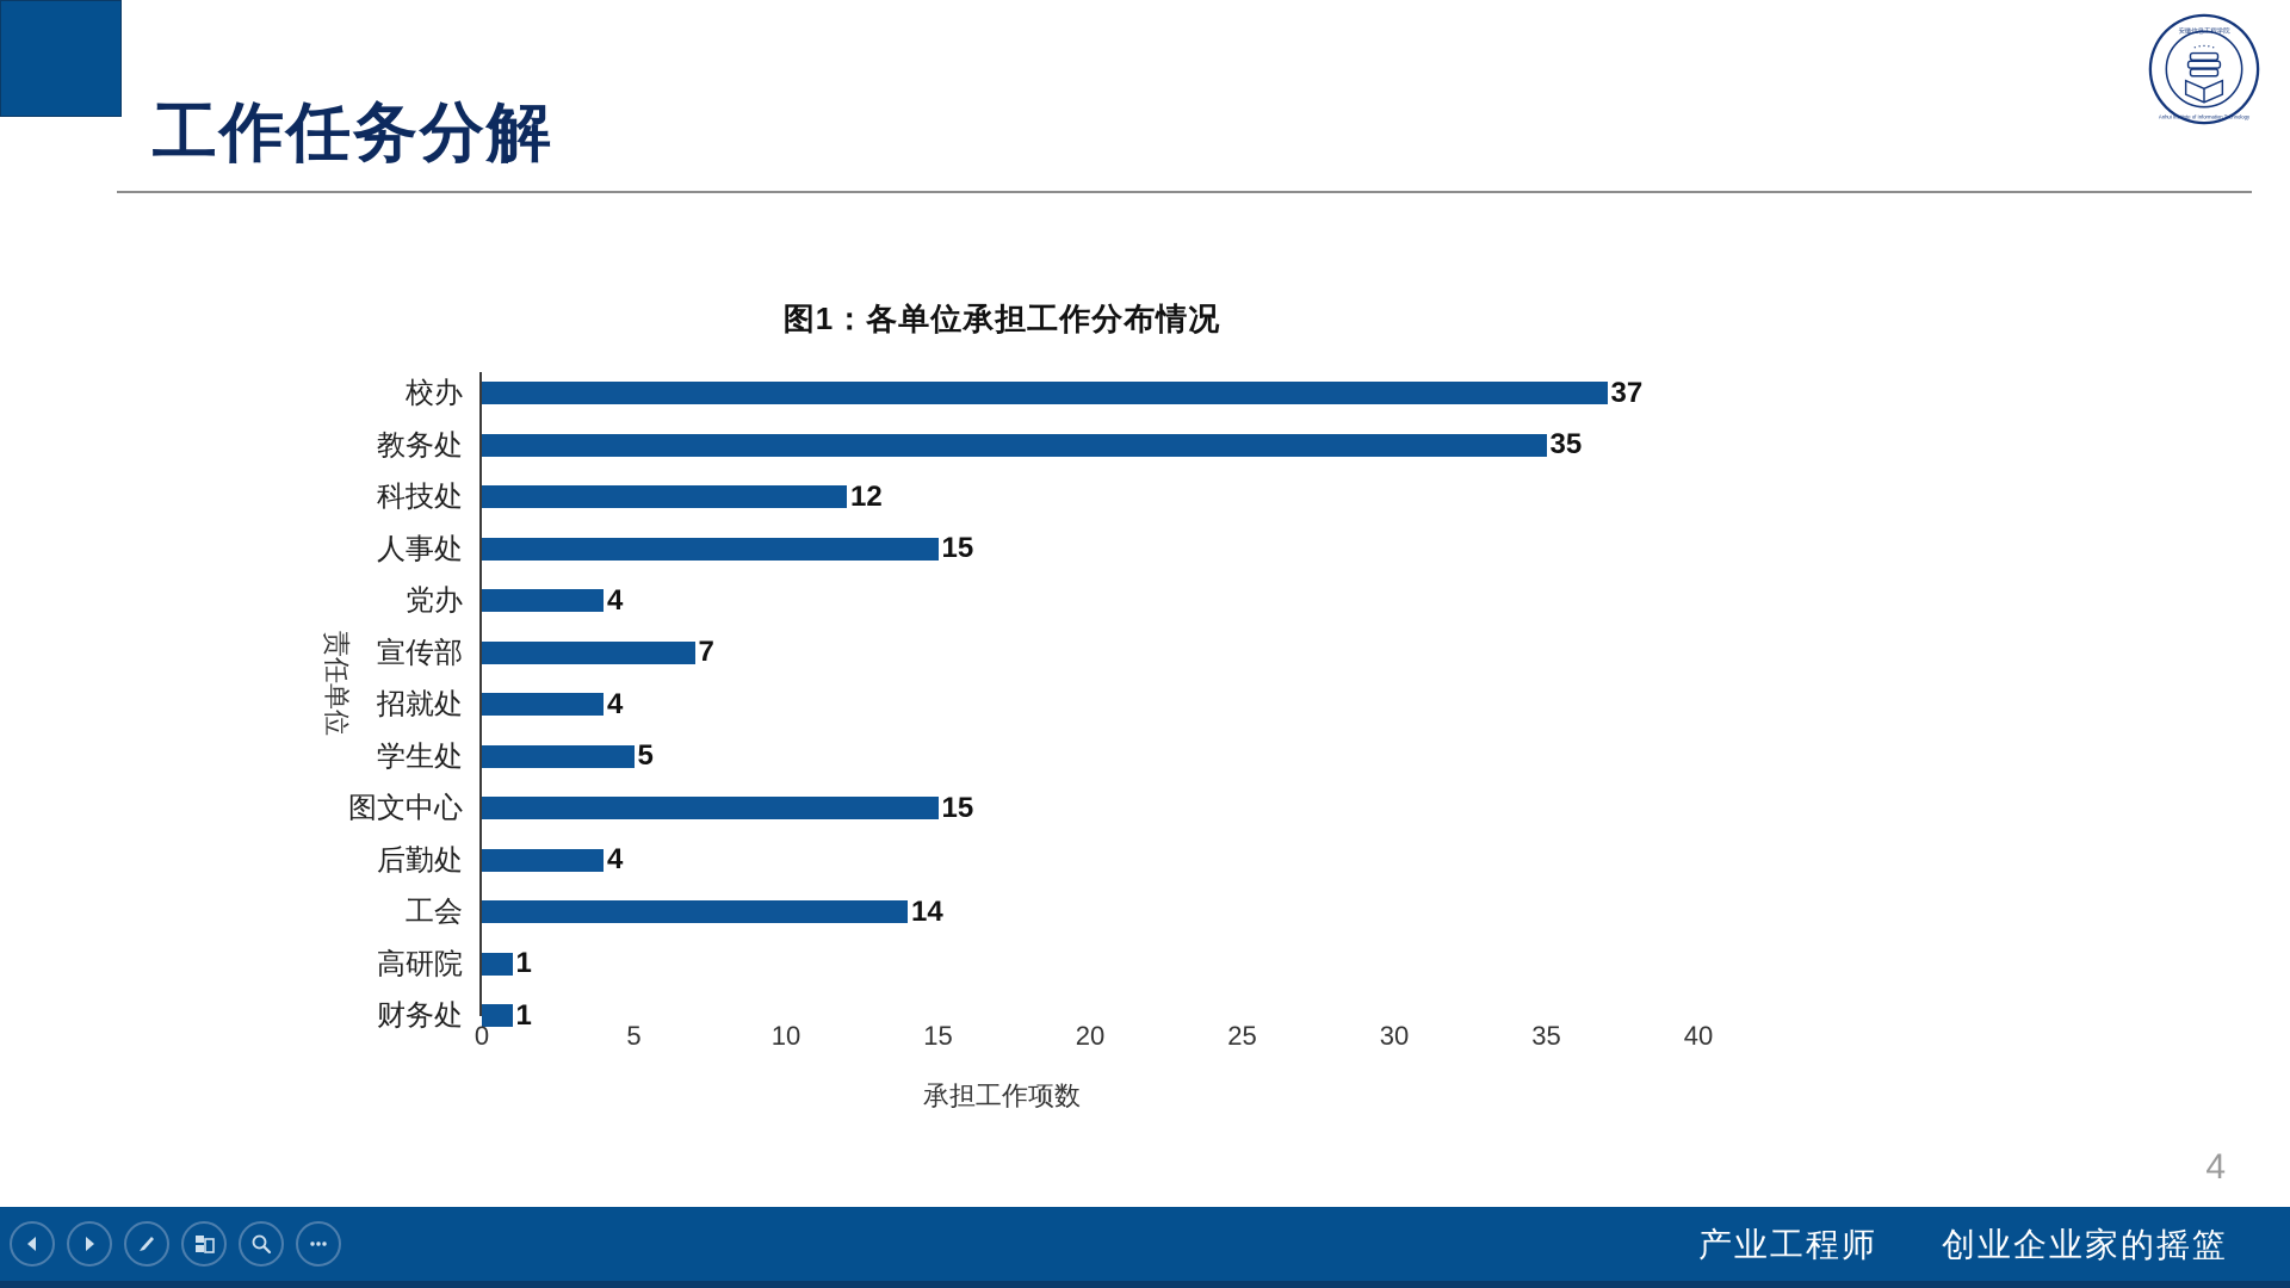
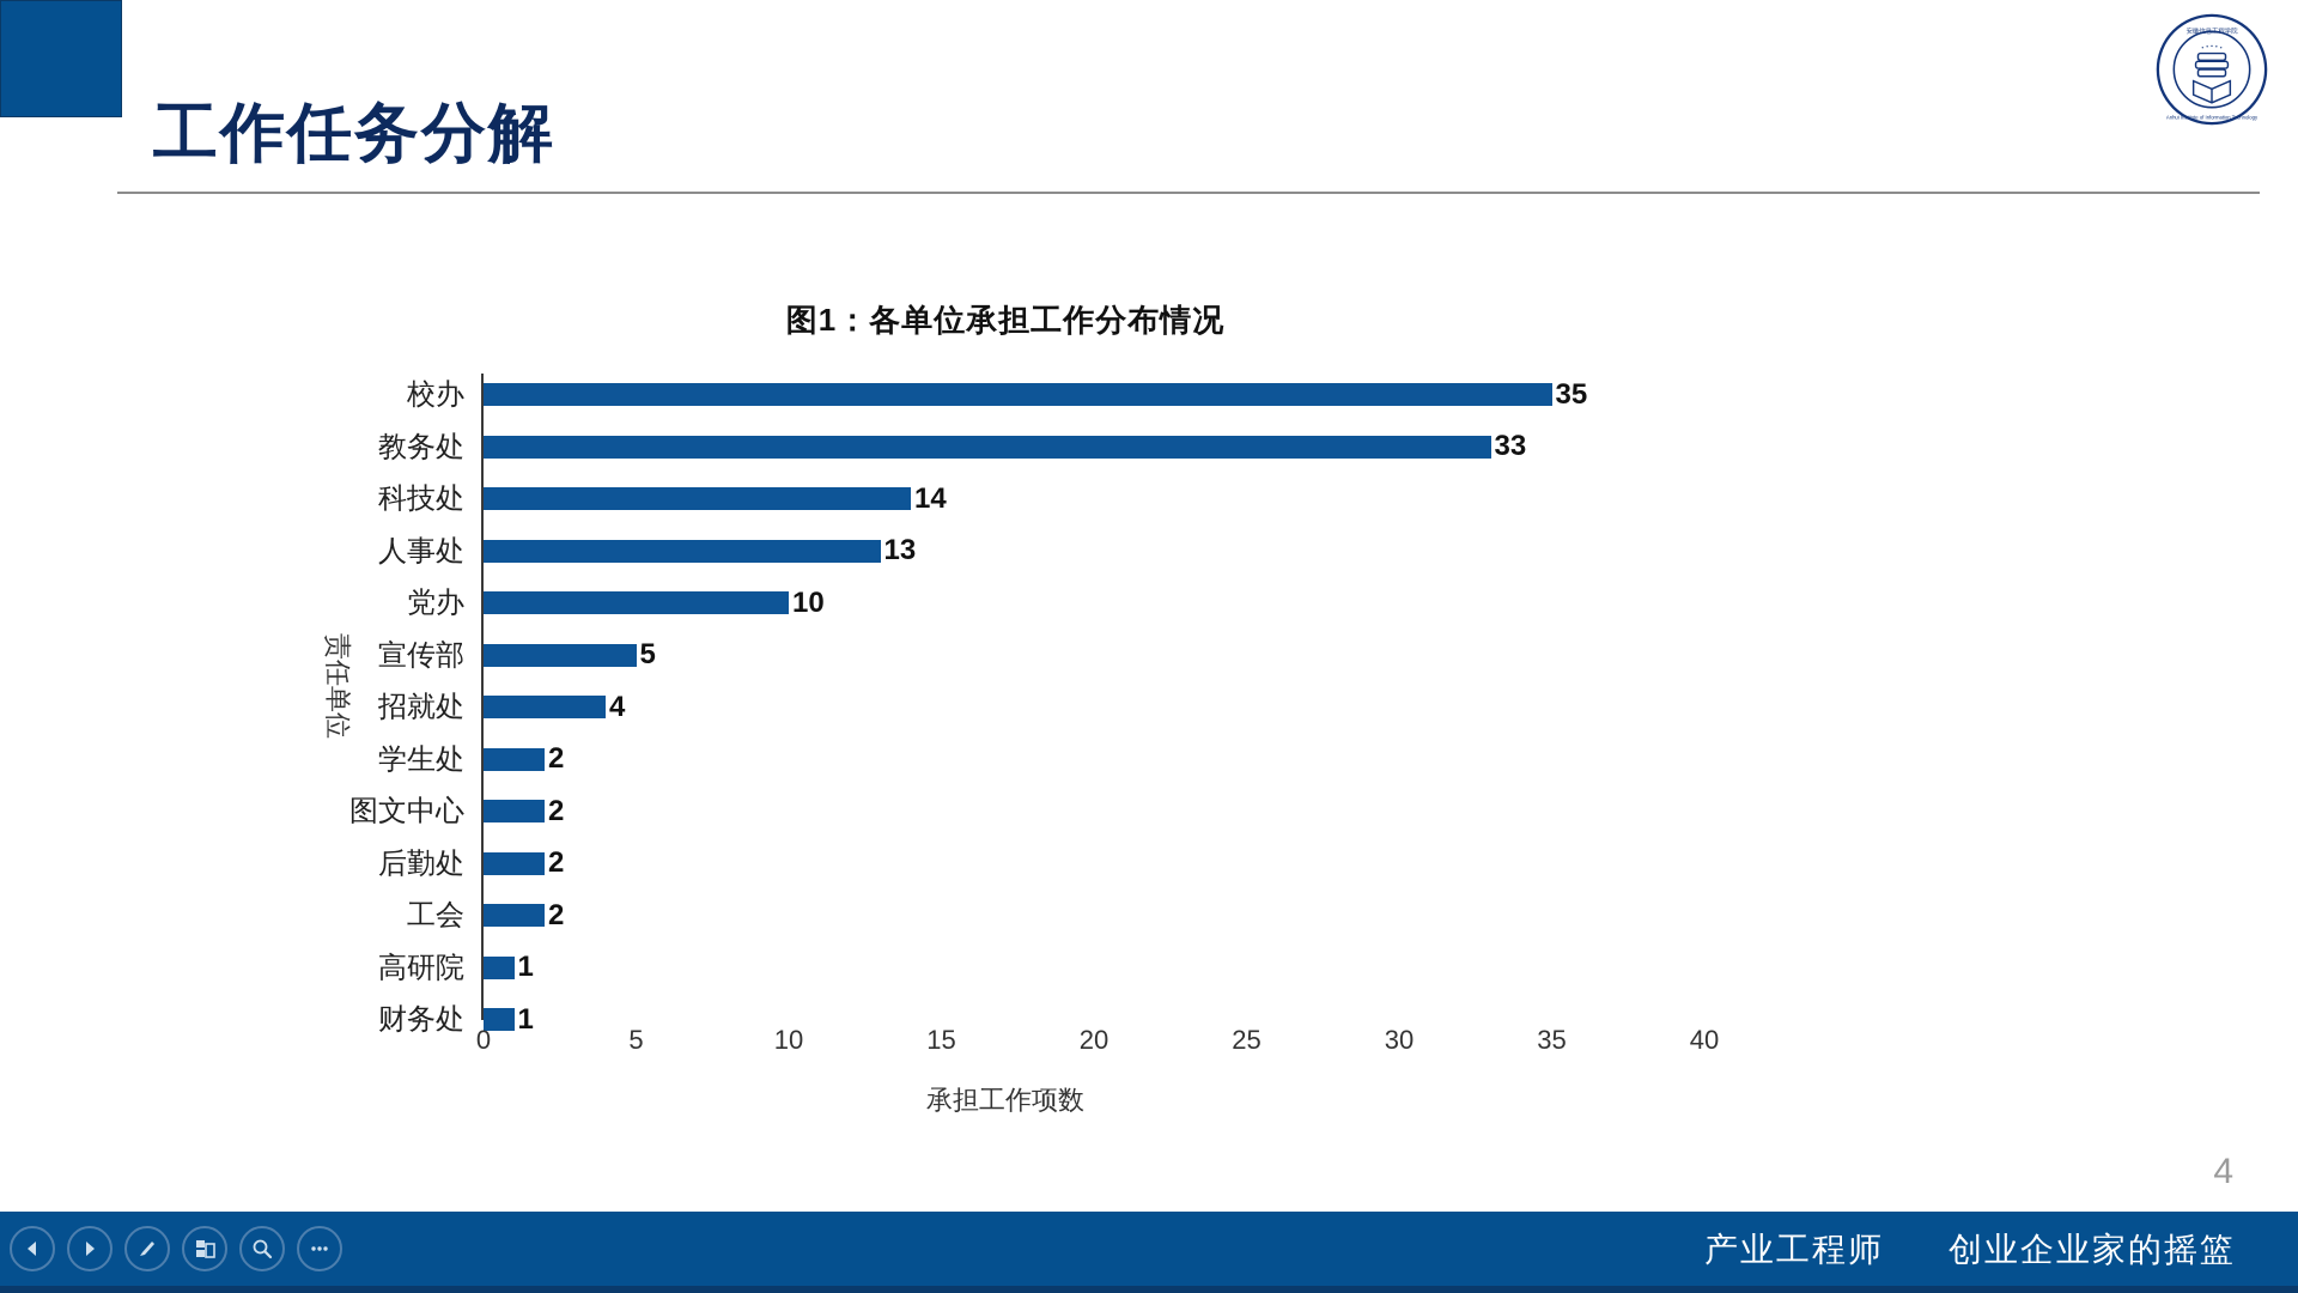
校办: 37 -> 35
教务处: 35 -> 33
科技处: 12 -> 14
人事处: 15 -> 13
党办: 4 -> 10
宣传部: 7 -> 5
学生处: 5 -> 2
图文中心: 15 -> 2
后勤处: 4 -> 2
工会: 14 -> 2
